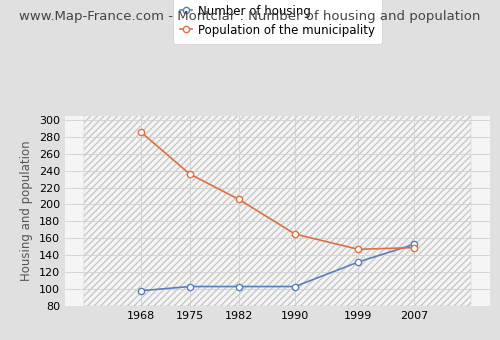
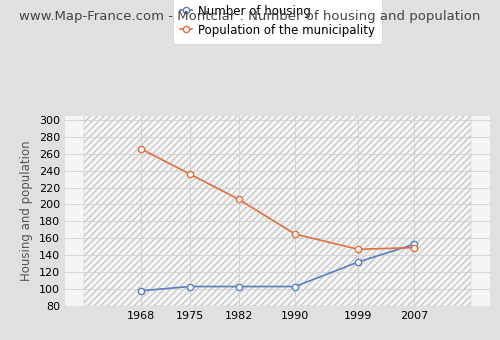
Population of the municipality/1968: 286 -> 266
